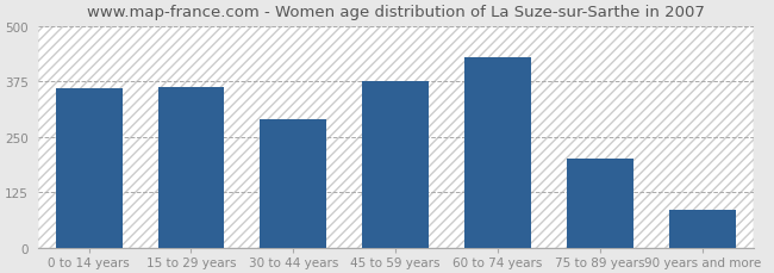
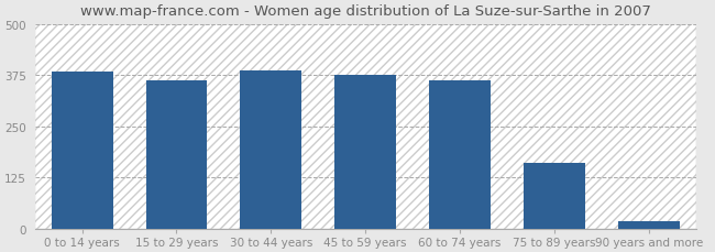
0 to 14 years: 360 -> 382
30 to 44 years: 290 -> 385
60 to 74 years: 430 -> 362
75 to 89 years: 200 -> 160
90 years and more: 85 -> 18
